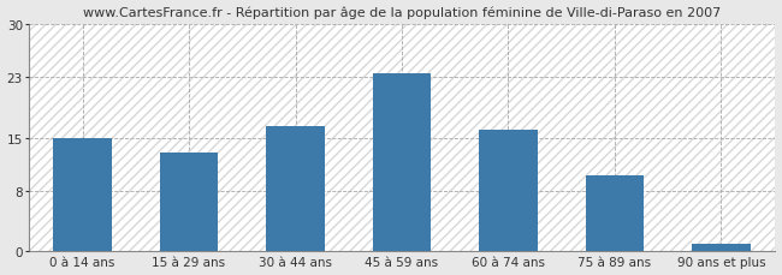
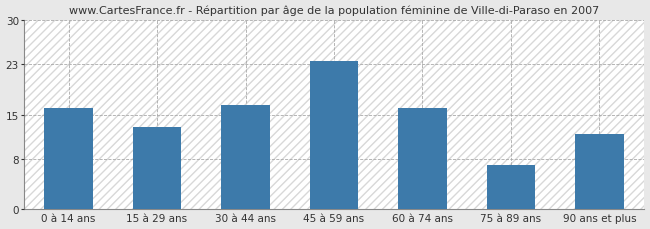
0 à 14 ans: 15.0 -> 16.0
75 à 89 ans: 10.0 -> 7.0
90 ans et plus: 1.0 -> 12.0
